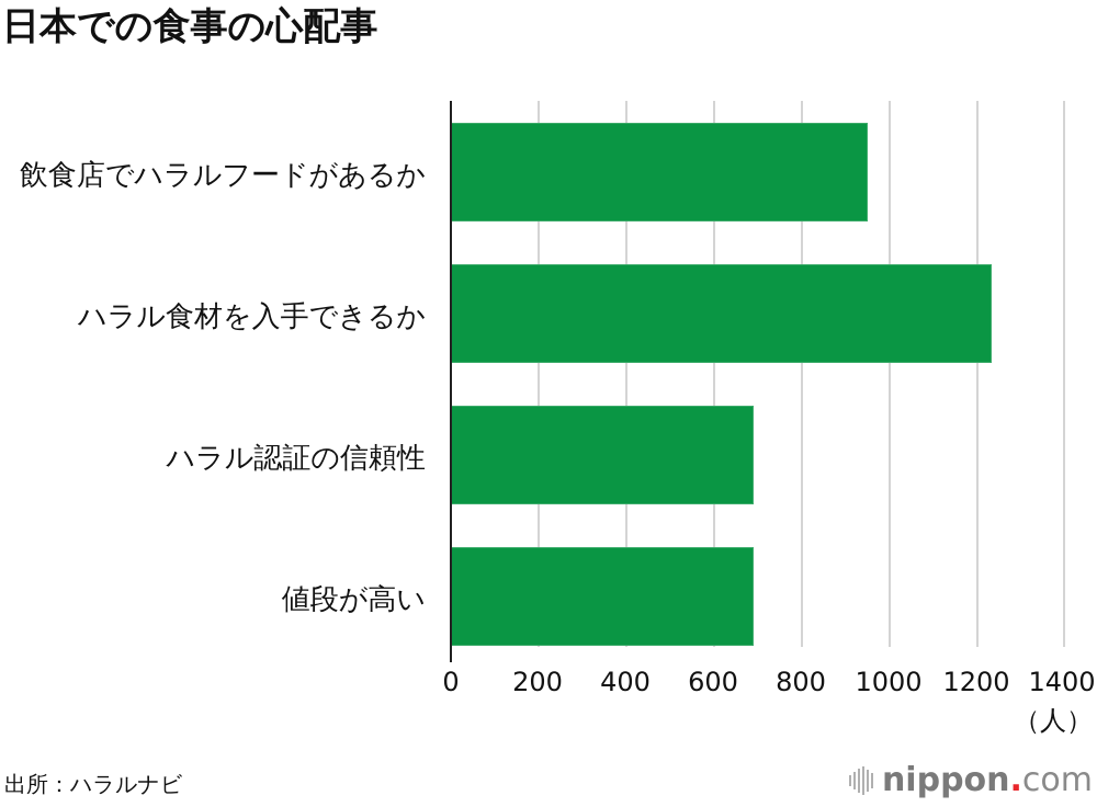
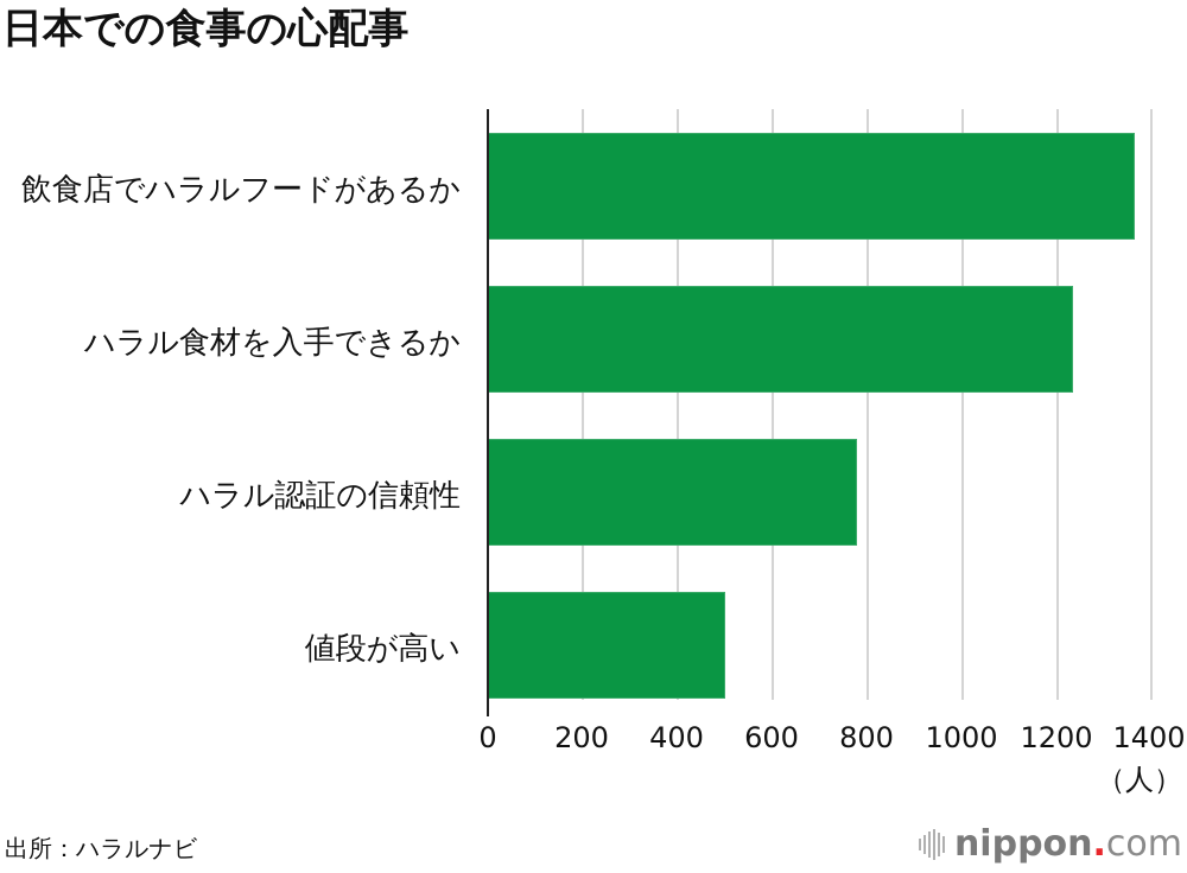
飲食店でハラルフードがあるか: 950 -> 1360
ハラル認証の信頼性: 690 -> 780
値段が高い: 690 -> 500
